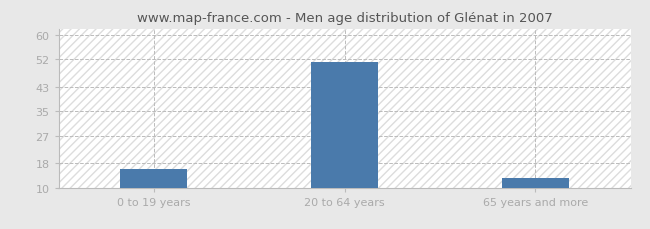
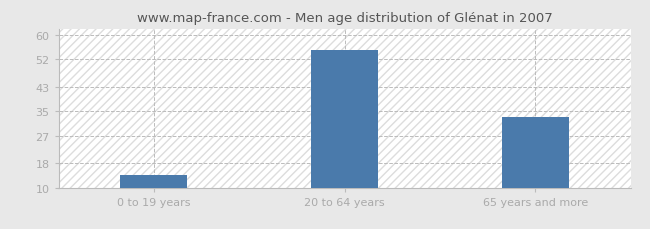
0 to 19 years: 16 -> 14
20 to 64 years: 51 -> 55
65 years and more: 13 -> 33
